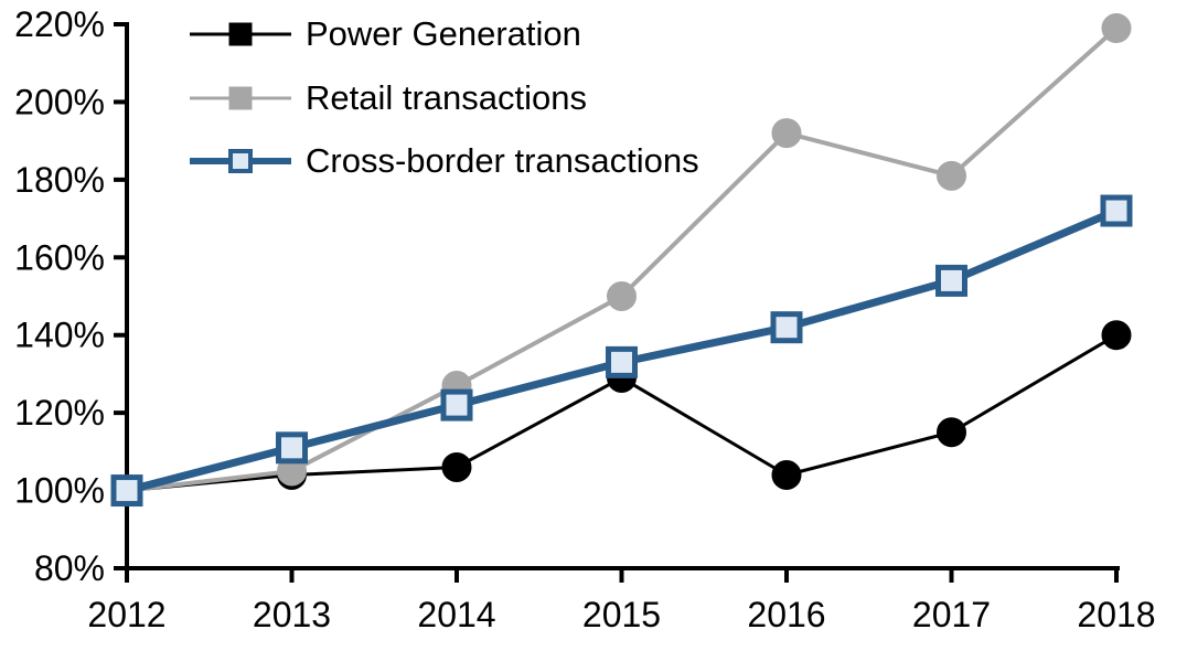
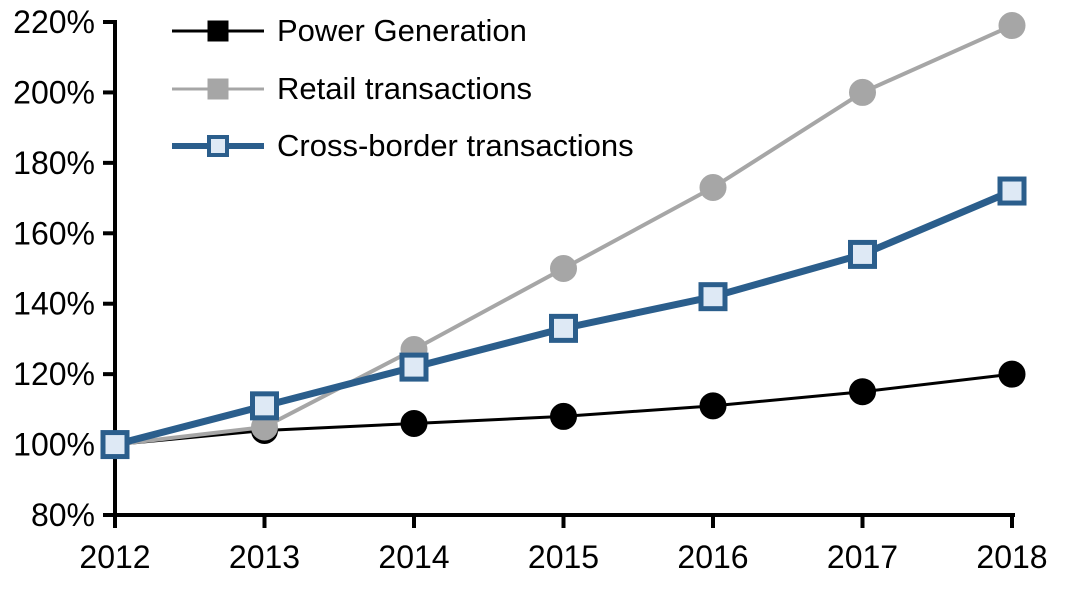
Power Generation/2015: 129% -> 108%
Power Generation/2016: 104% -> 111%
Retail transactions/2016: 192% -> 173%
Retail transactions/2017: 181% -> 200%
Power Generation/2018: 140% -> 120%
